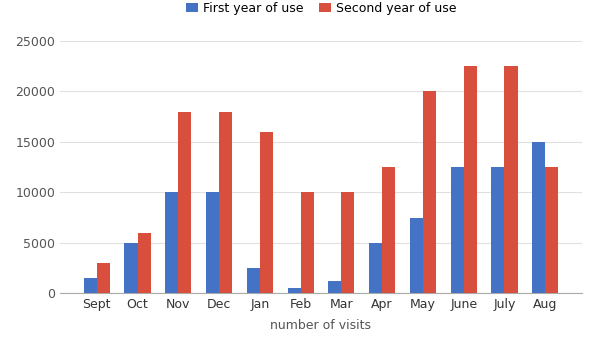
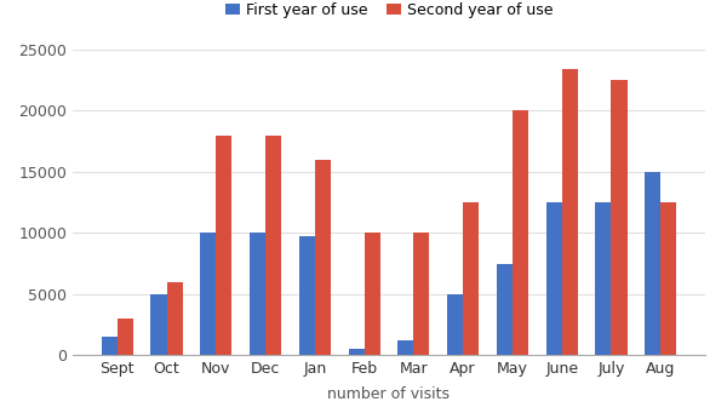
First year of use/Jan: 2500 -> 9700
Second year of use/June: 22500 -> 23400
